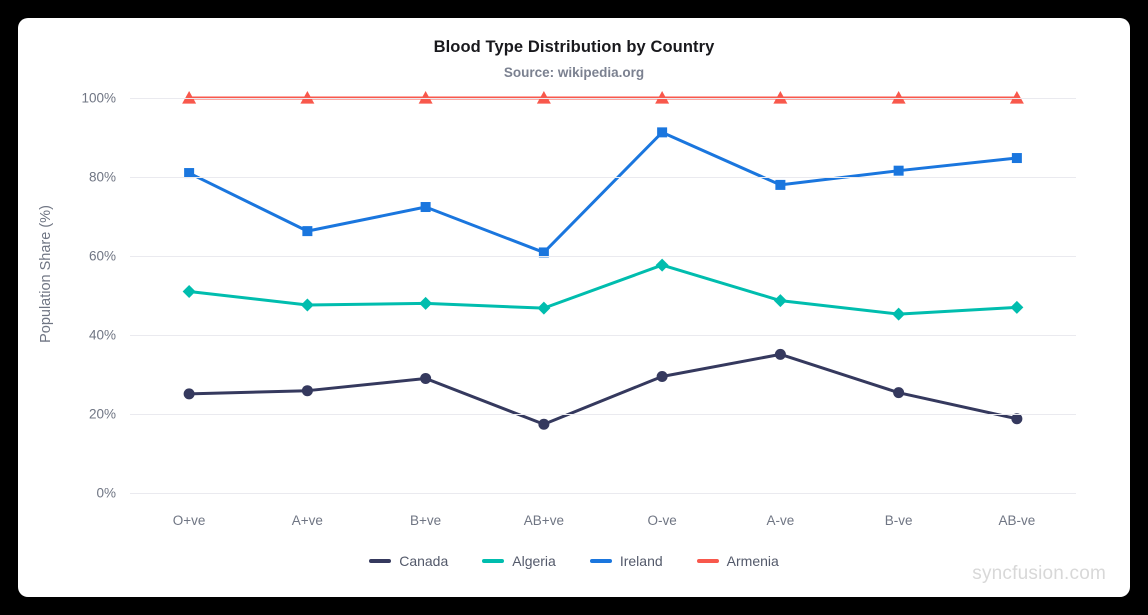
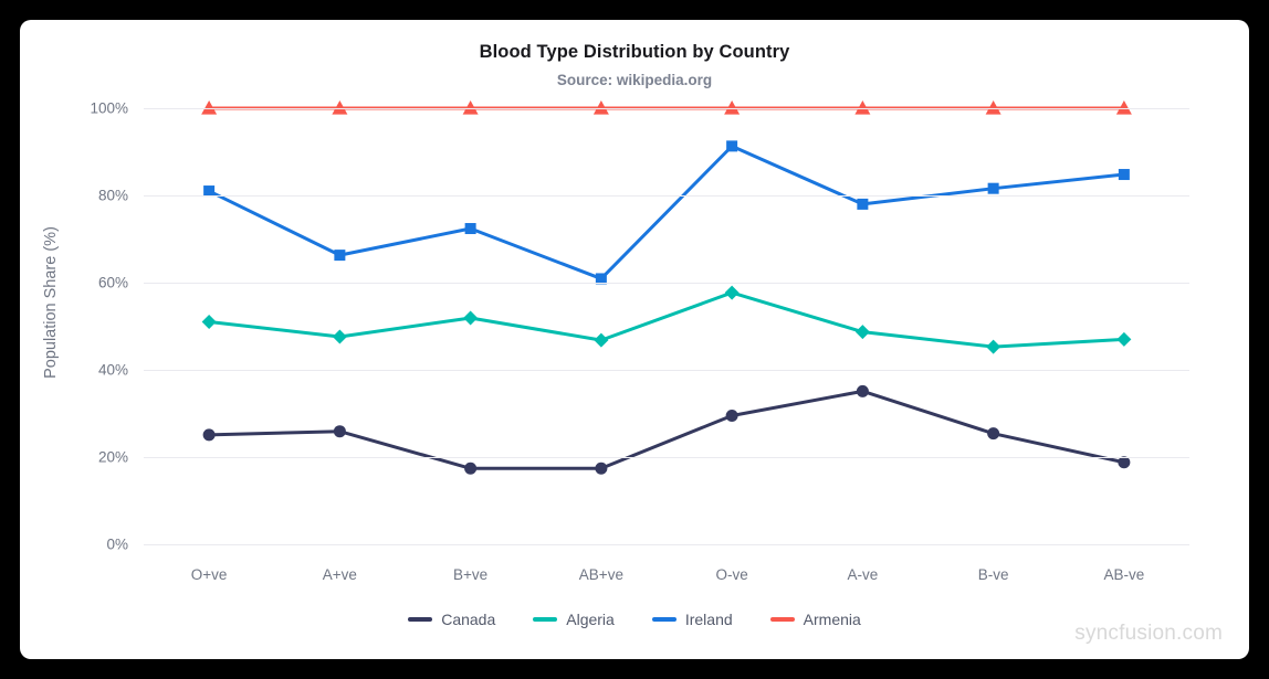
Canada/B+ve: 29% -> 17%
Algeria/B+ve: 48% -> 52%
